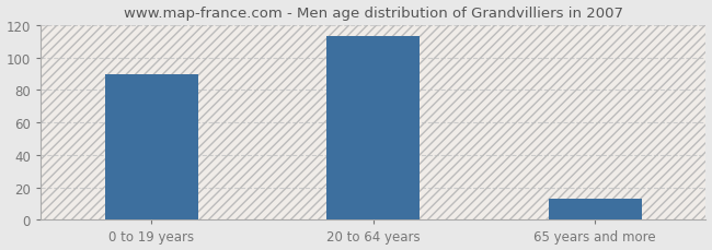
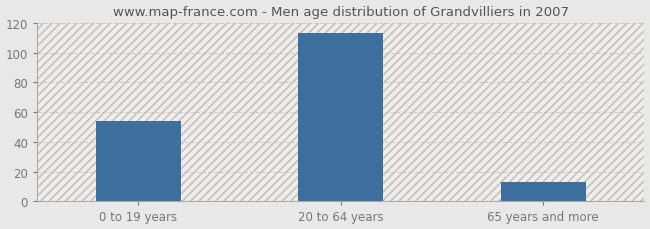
0 to 19 years: 90 -> 54
